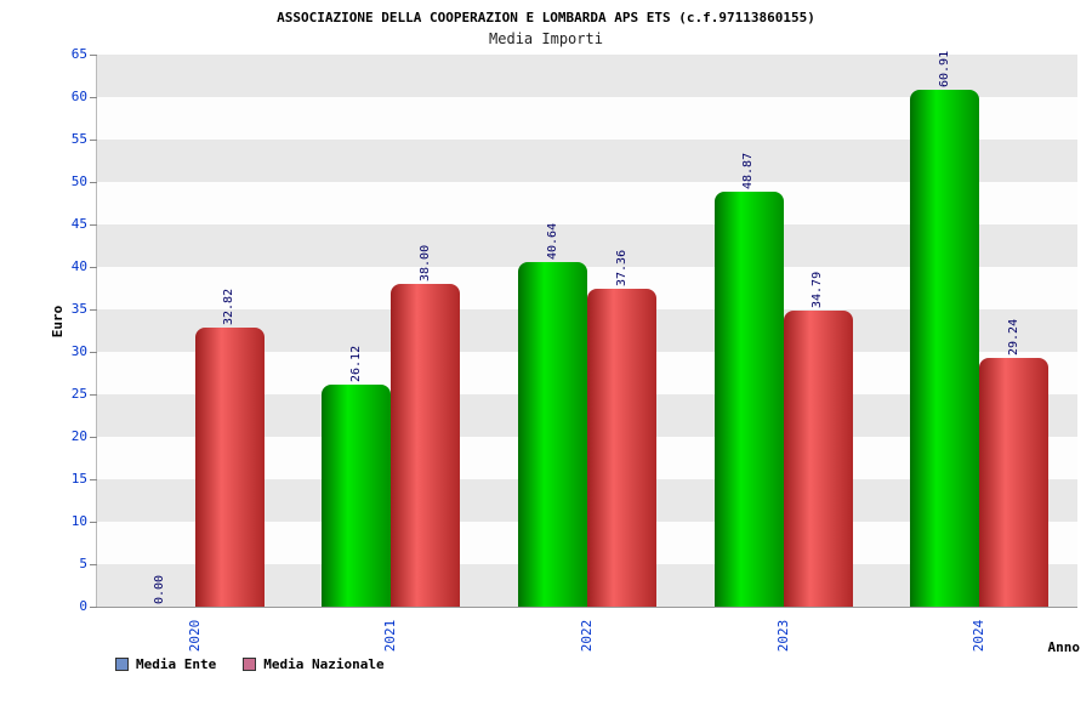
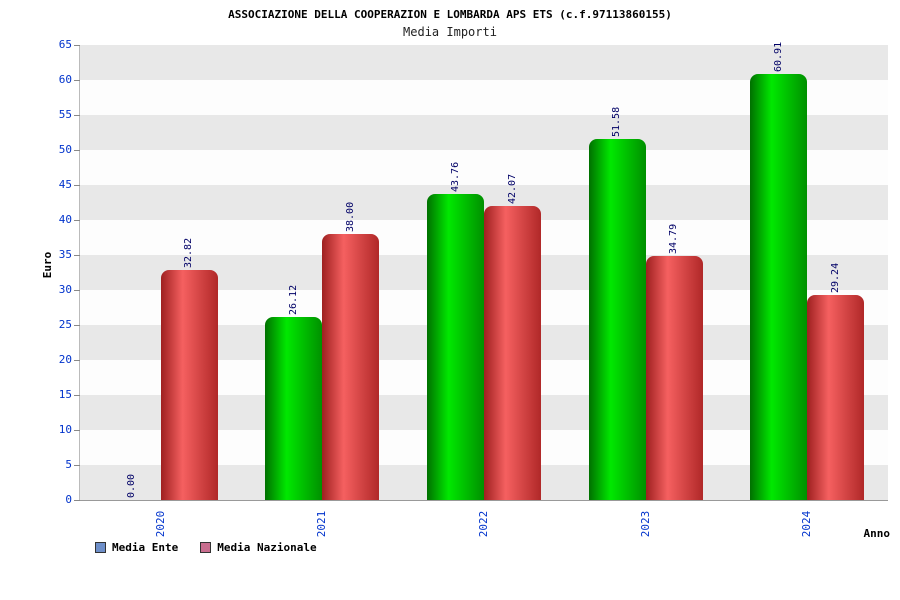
Media Ente/2022: 40.64 -> 43.76
Media Nazionale/2022: 37.36 -> 42.07
Media Ente/2023: 48.87 -> 51.58
